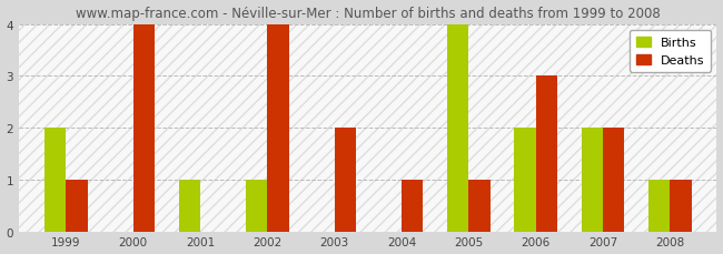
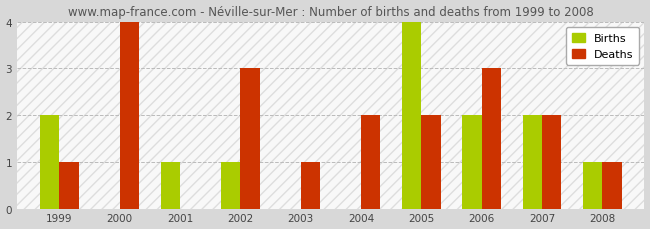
Deaths/2002: 4 -> 3
Deaths/2003: 2 -> 1
Deaths/2004: 1 -> 2
Deaths/2005: 1 -> 2
